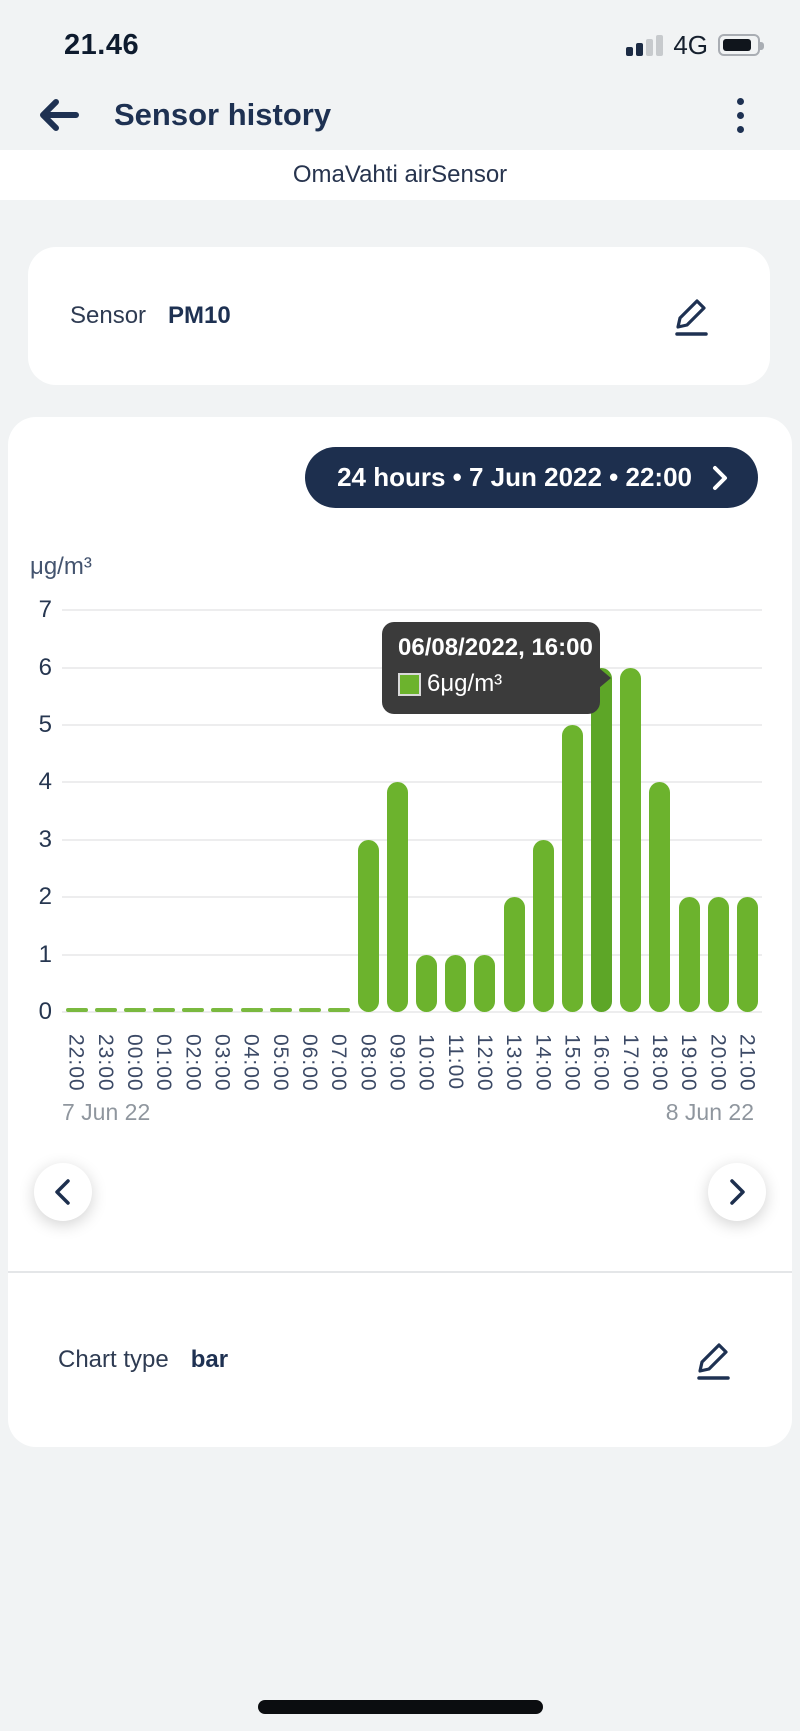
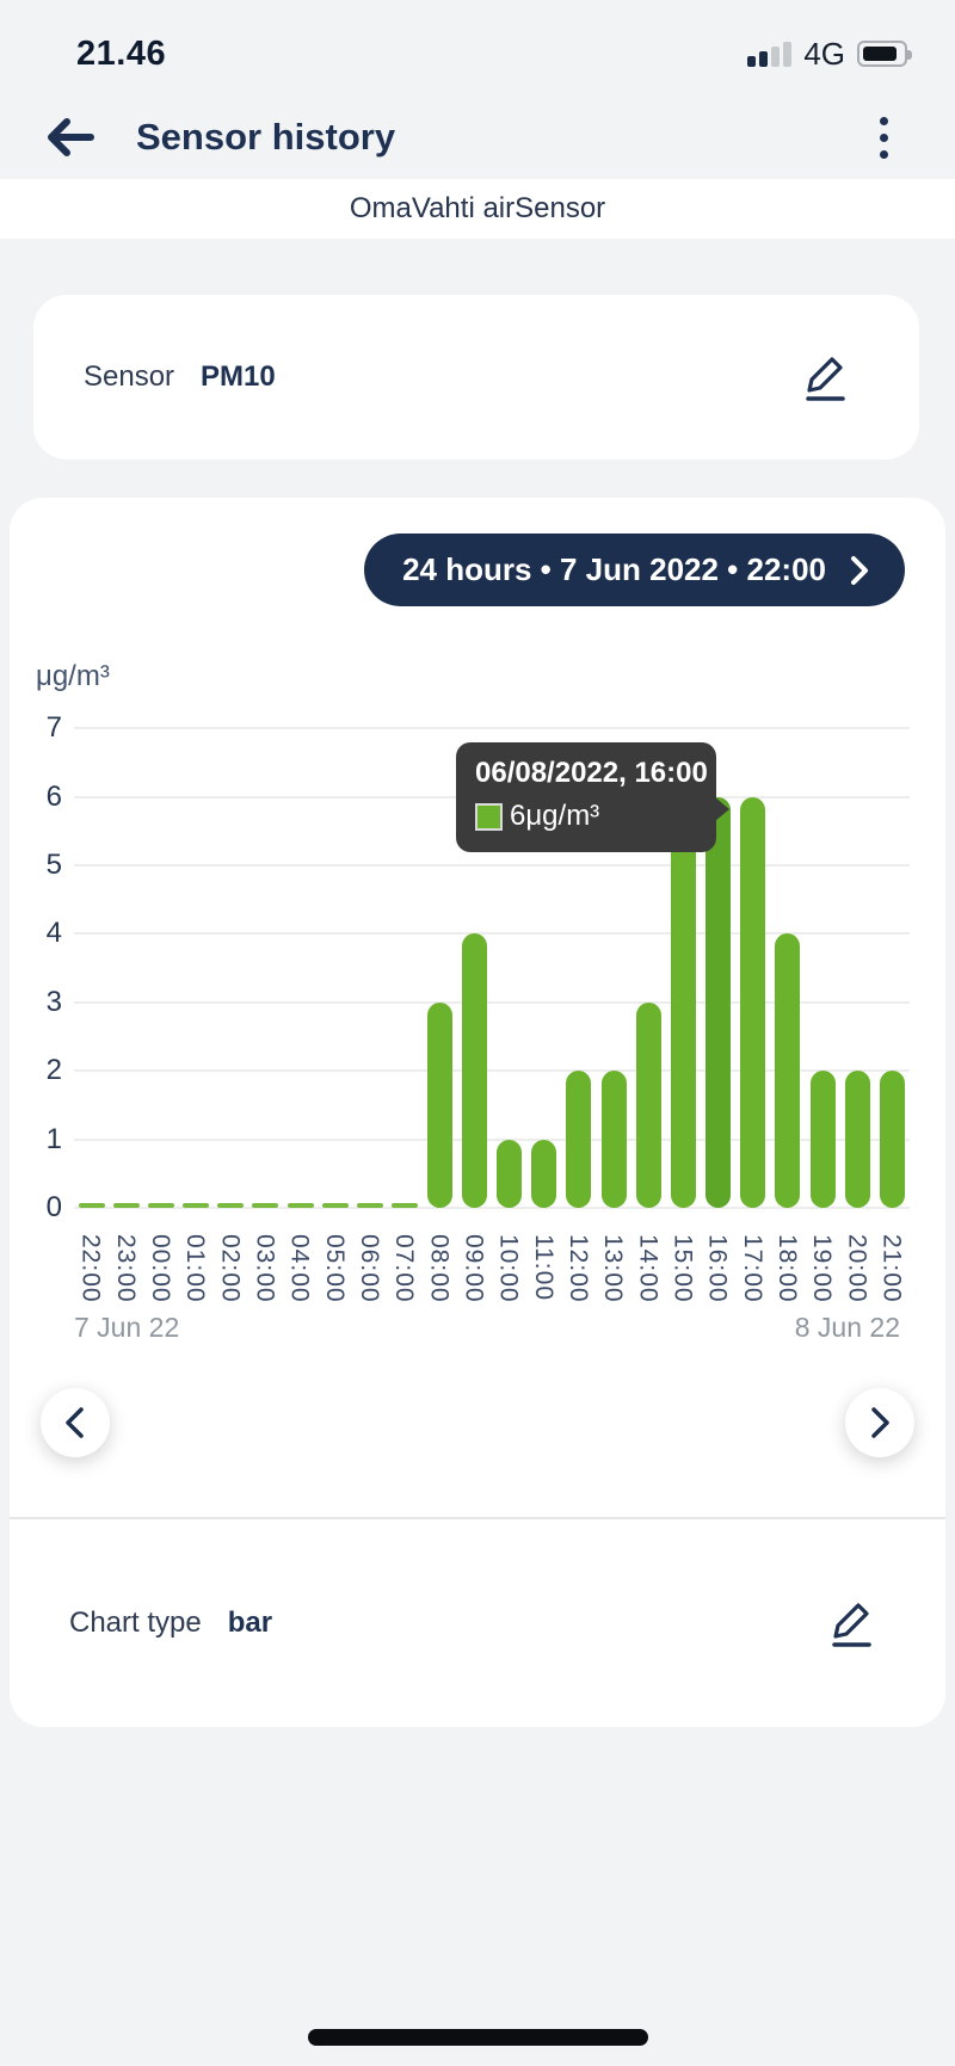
12:00: 1 -> 2
15:00: 5 -> 6
